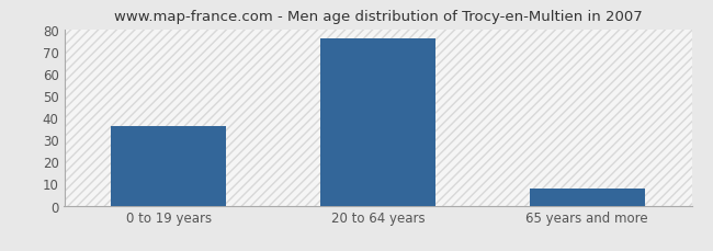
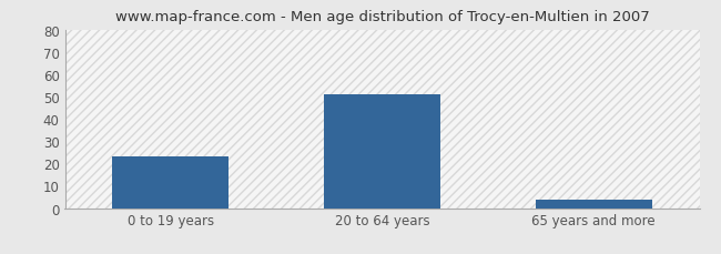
0 to 19 years: 36 -> 23
20 to 64 years: 76 -> 51
65 years and more: 8 -> 4
